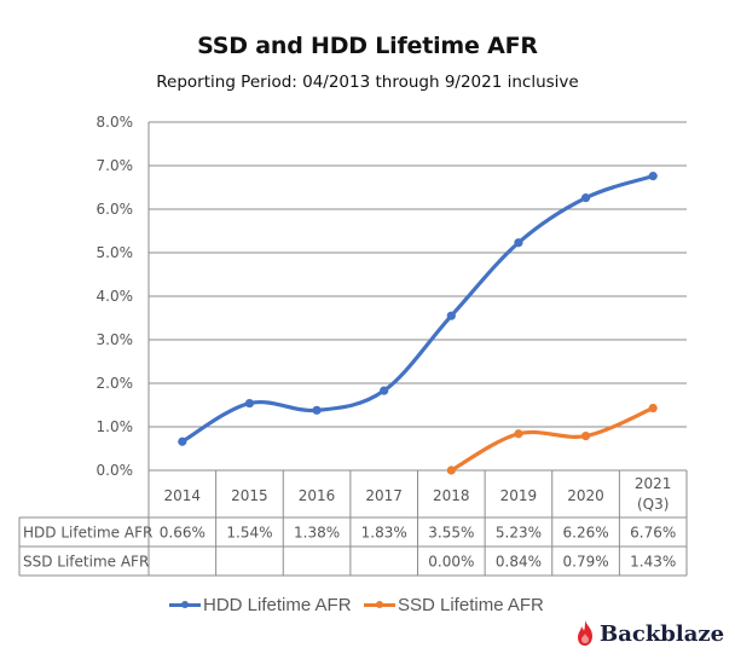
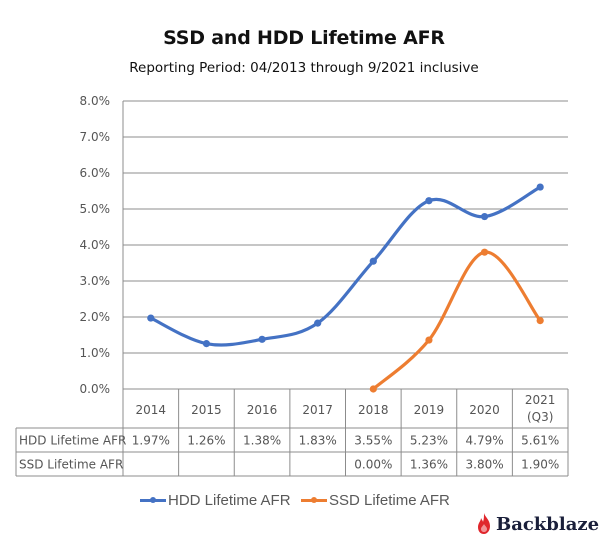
HDD Lifetime AFR/2014: 0.66% -> 1.97%
HDD Lifetime AFR/2015: 1.54% -> 1.26%
SSD Lifetime AFR/2019: 0.84% -> 1.36%
HDD Lifetime AFR/2020: 6.26% -> 4.79%
SSD Lifetime AFR/2020: 0.79% -> 3.80%
HDD Lifetime AFR/2021 (Q3): 6.76% -> 5.61%
SSD Lifetime AFR/2021 (Q3): 1.43% -> 1.90%
